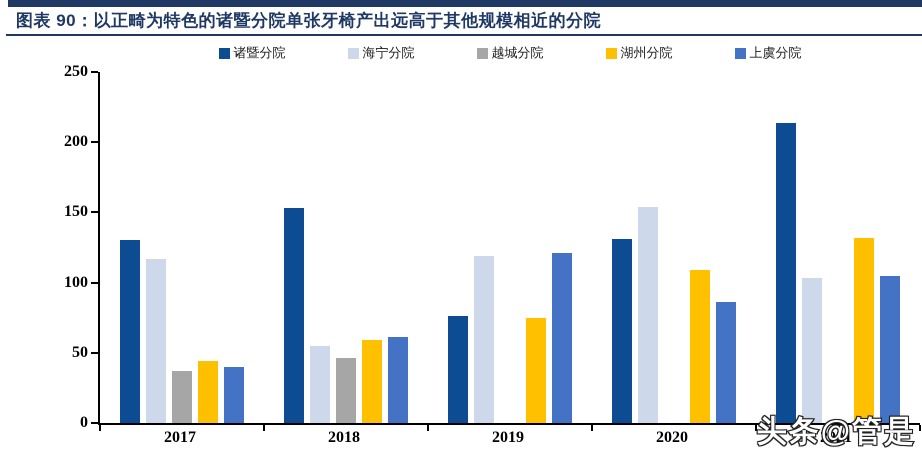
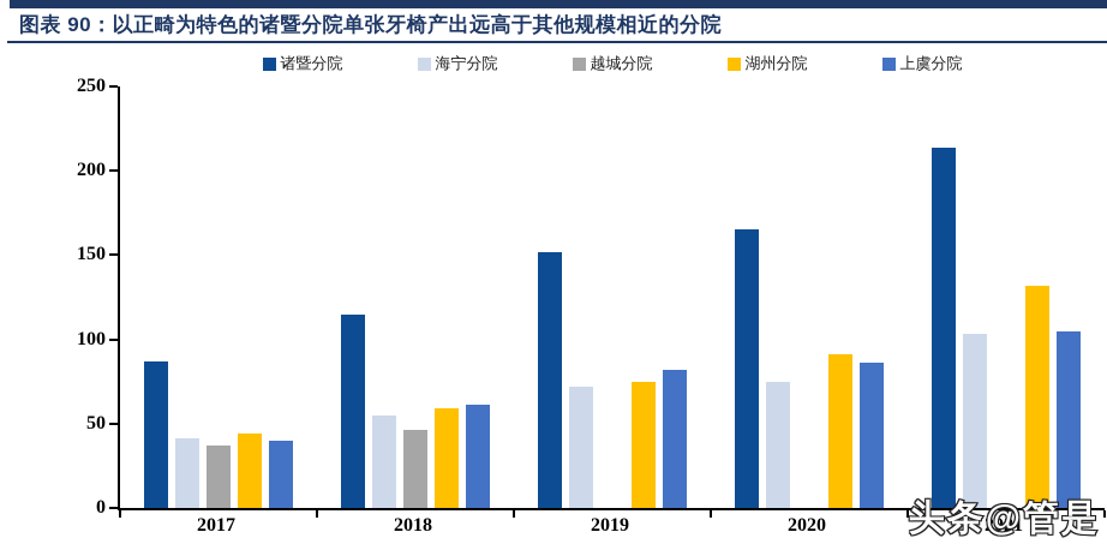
诸暨分院/2017: 130 -> 87
海宁分院/2017: 117 -> 41
诸暨分院/2018: 153 -> 115
诸暨分院/2019: 76 -> 152
海宁分院/2019: 119 -> 72
上虞分院/2019: 121 -> 82
诸暨分院/2020: 131 -> 165
海宁分院/2020: 154 -> 75
湖州分院/2020: 109 -> 91
